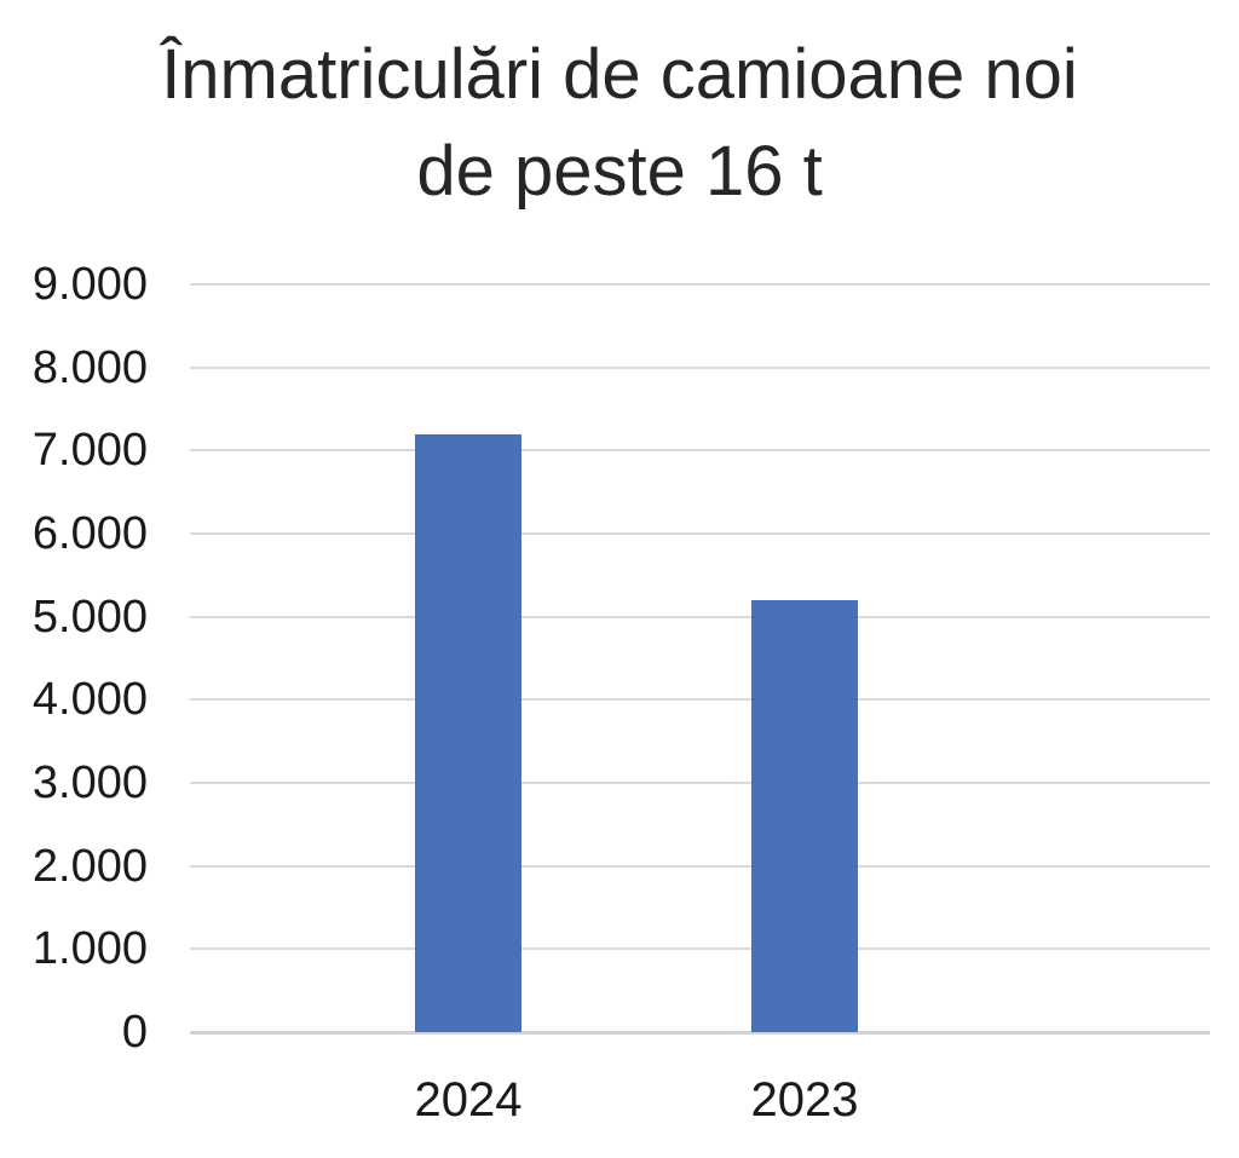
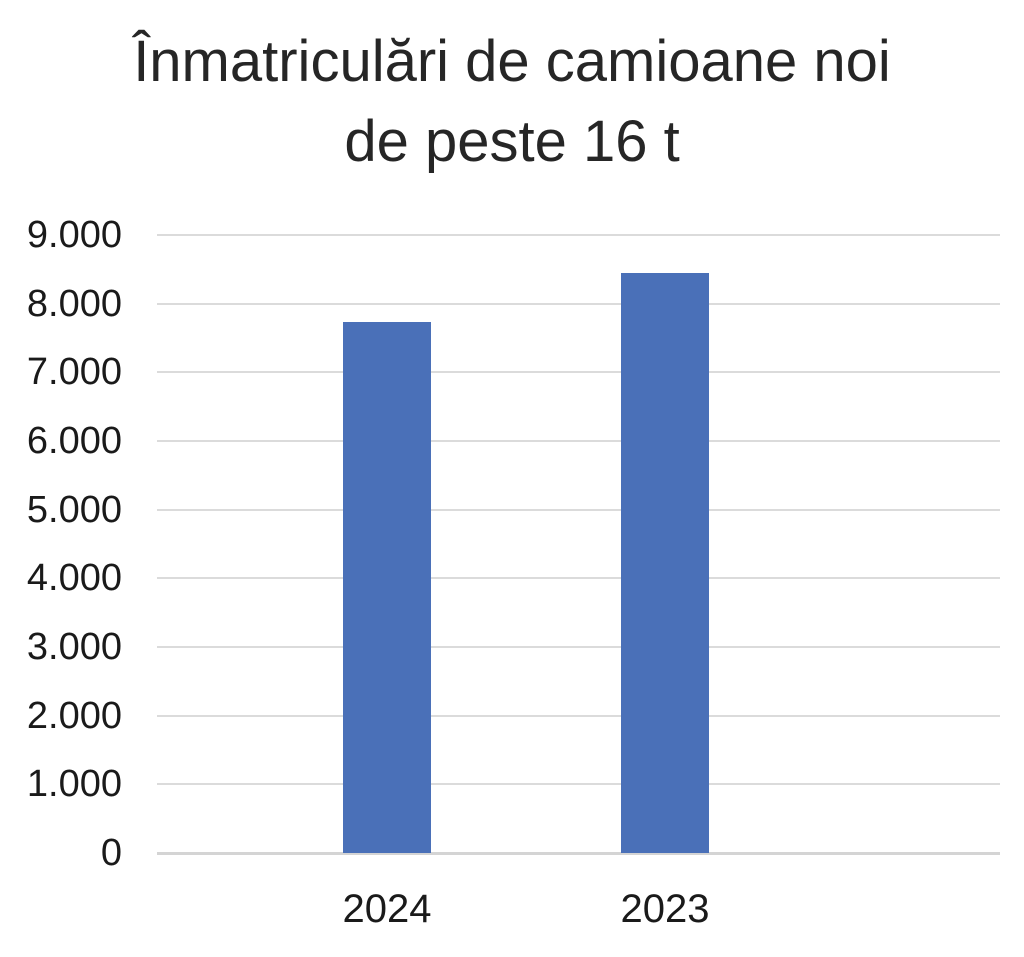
2024: 7200 -> 7700
2023: 5200 -> 8400
